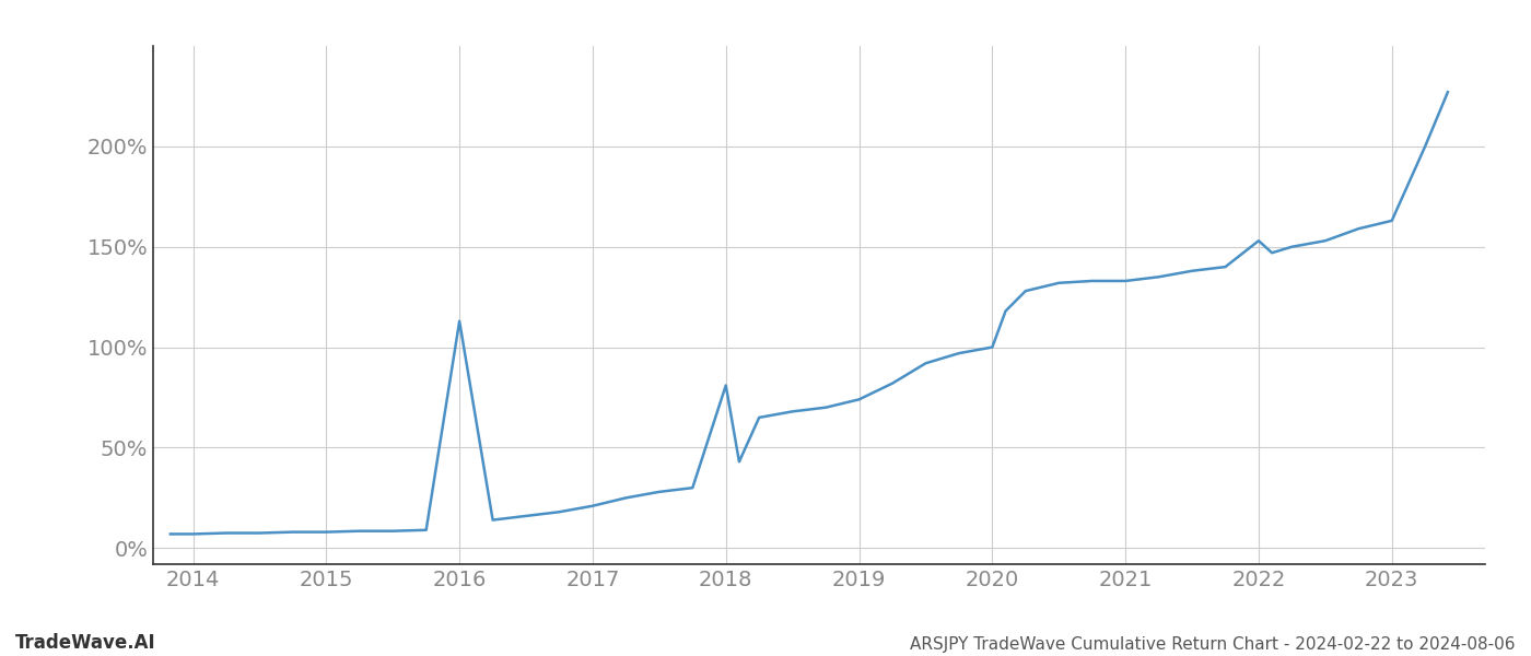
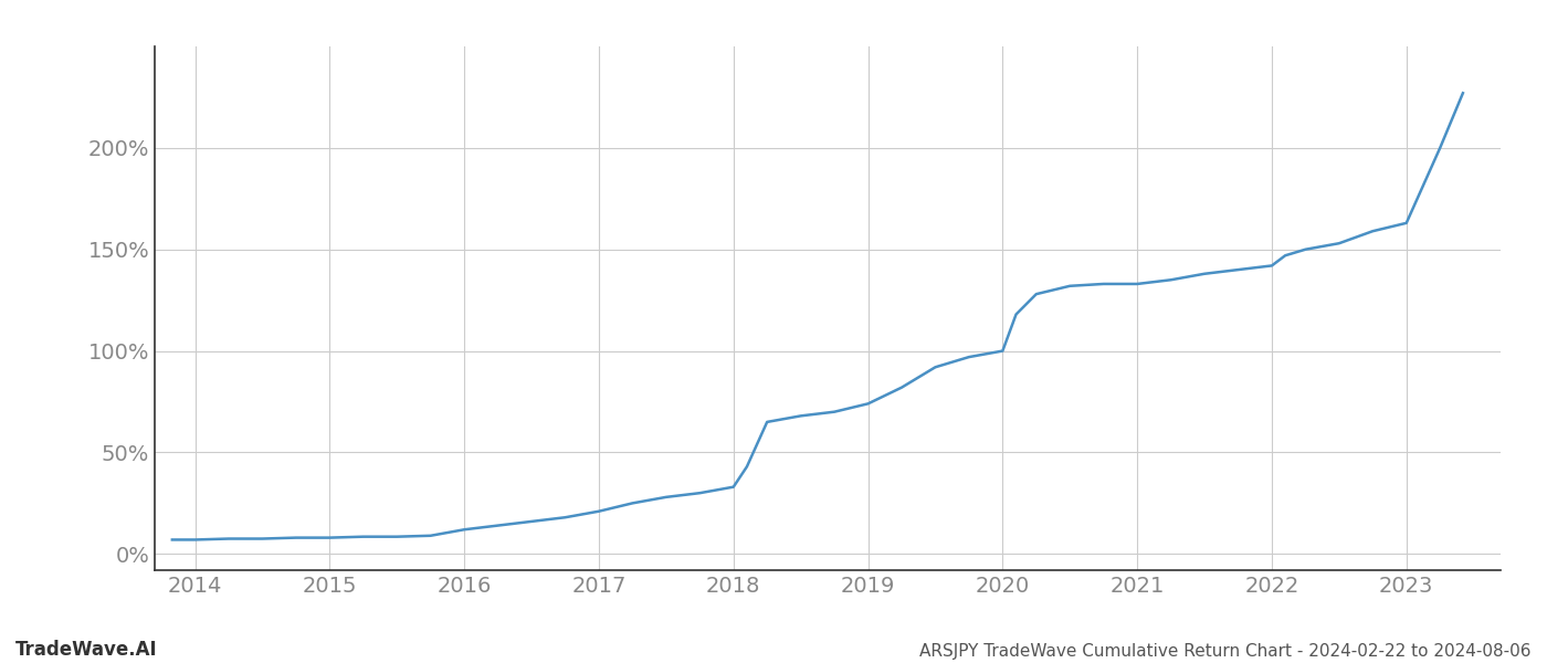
2016: 113% -> 12%
2018: 81% -> 33%
2022: 153% -> 142%
